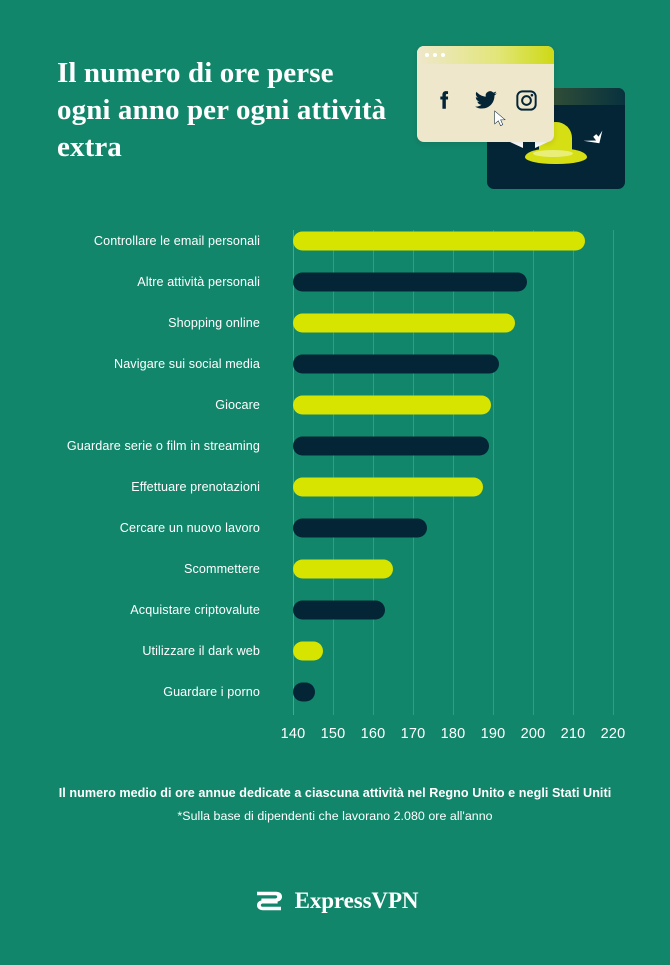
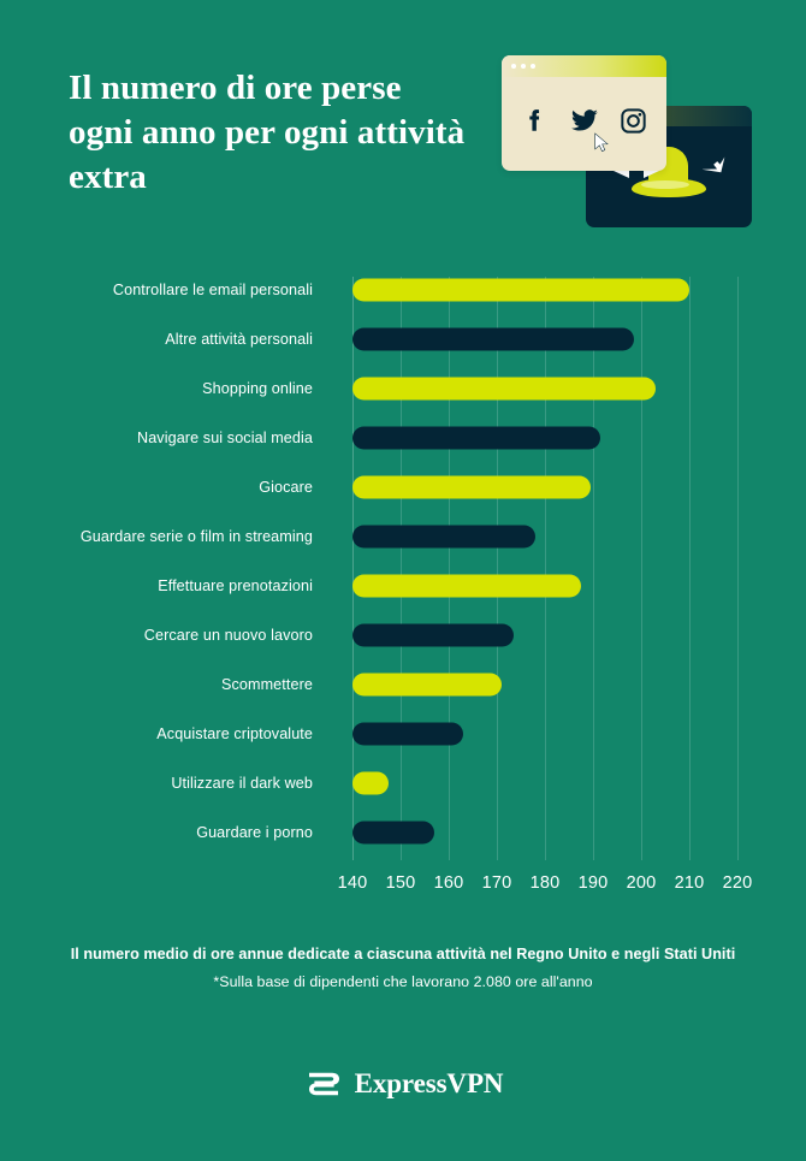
Controllare le email personali: 213 -> 210
Shopping online: 196 -> 203
Guardare serie o film in streaming: 189 -> 178
Scommettere: 165 -> 171
Guardare i porno: 146 -> 157
